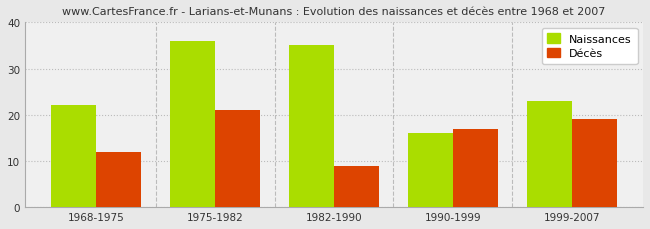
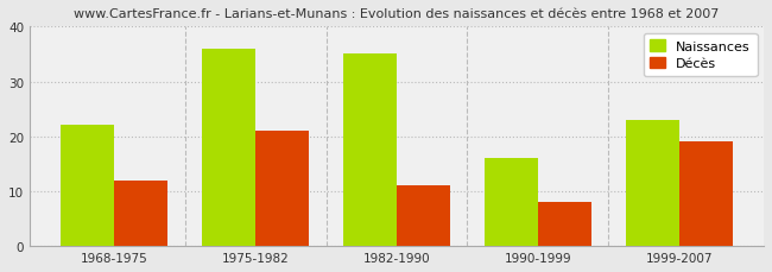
Décès/1982-1990: 9 -> 11
Décès/1990-1999: 17 -> 8
